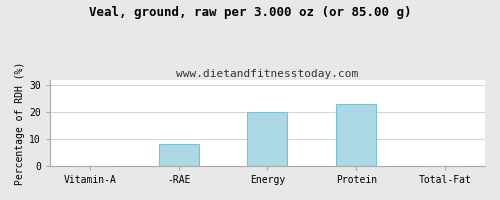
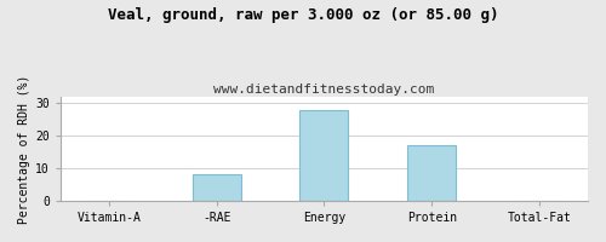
Energy: 20 -> 28
Protein: 23 -> 17
